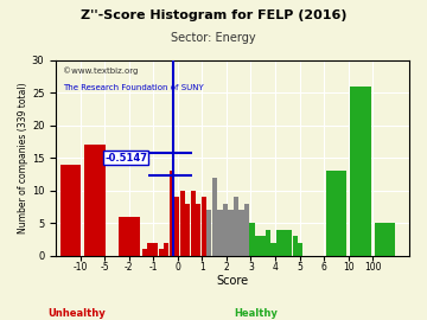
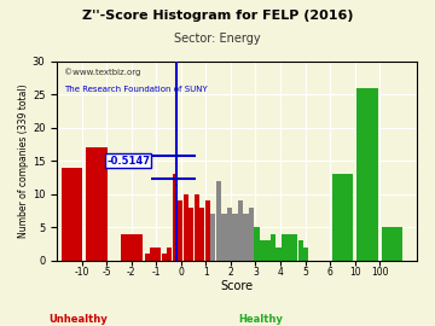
-2: 6 -> 4
